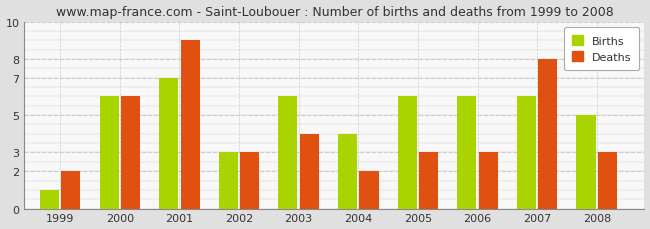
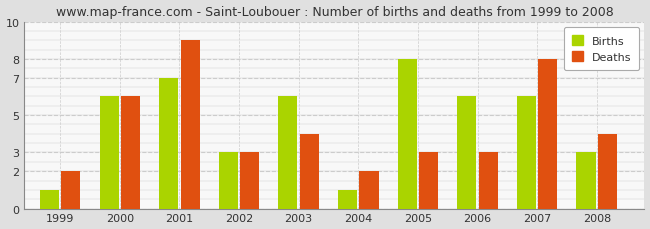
Births/2004: 4 -> 1
Births/2005: 6 -> 8
Births/2008: 5 -> 3
Deaths/2008: 3 -> 4
